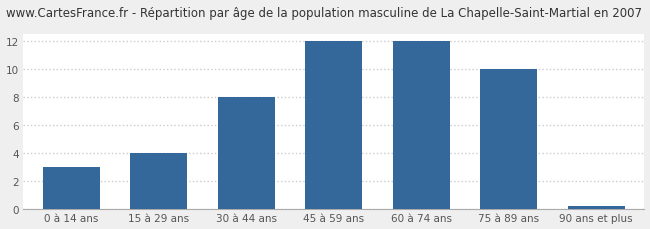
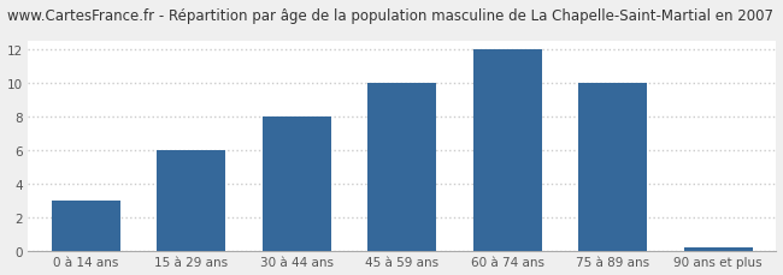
15 à 29 ans: 4.0 -> 6.0
45 à 59 ans: 12.0 -> 10.0
